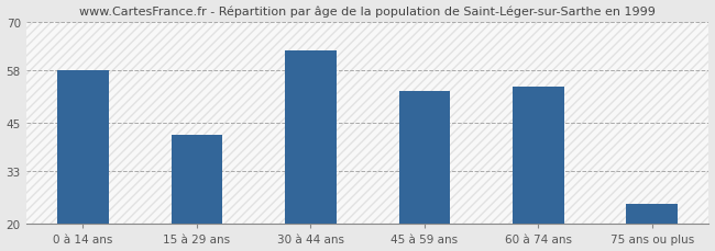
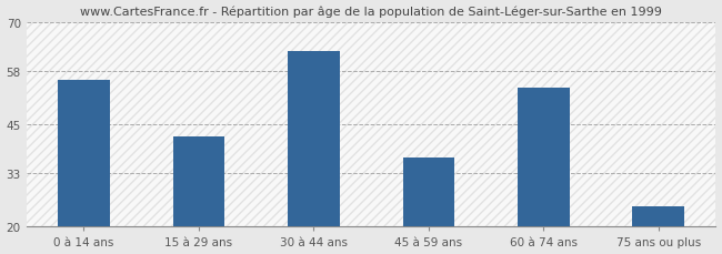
0 à 14 ans: 58 -> 56
45 à 59 ans: 53 -> 37
